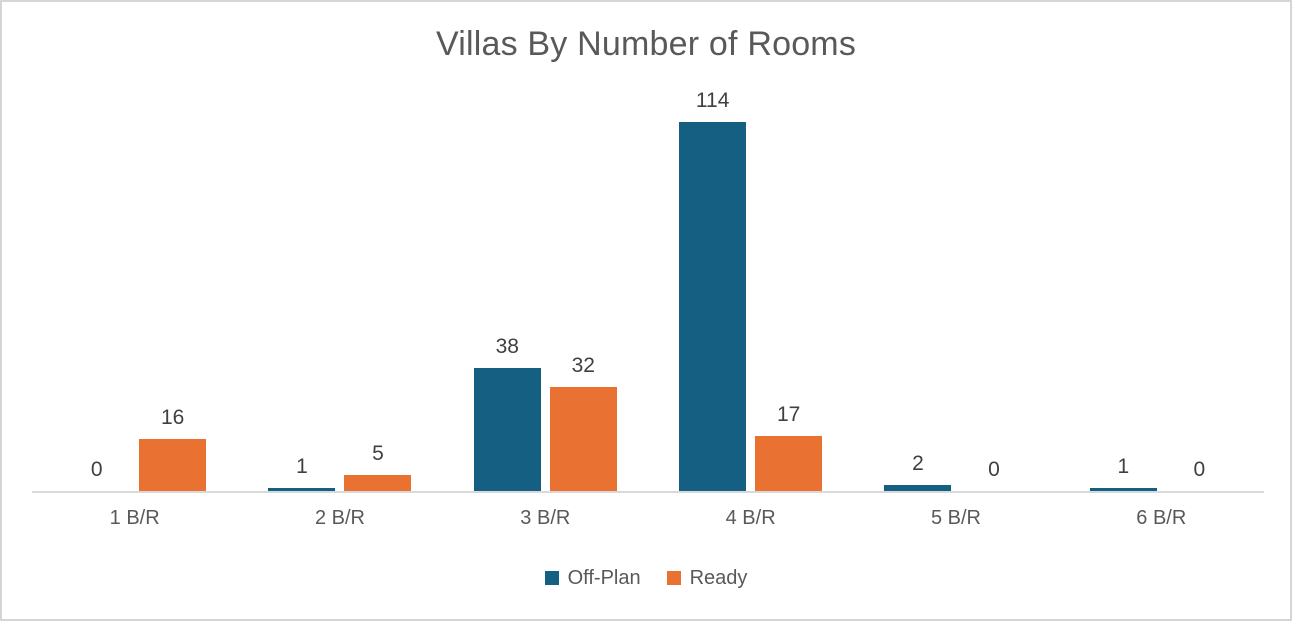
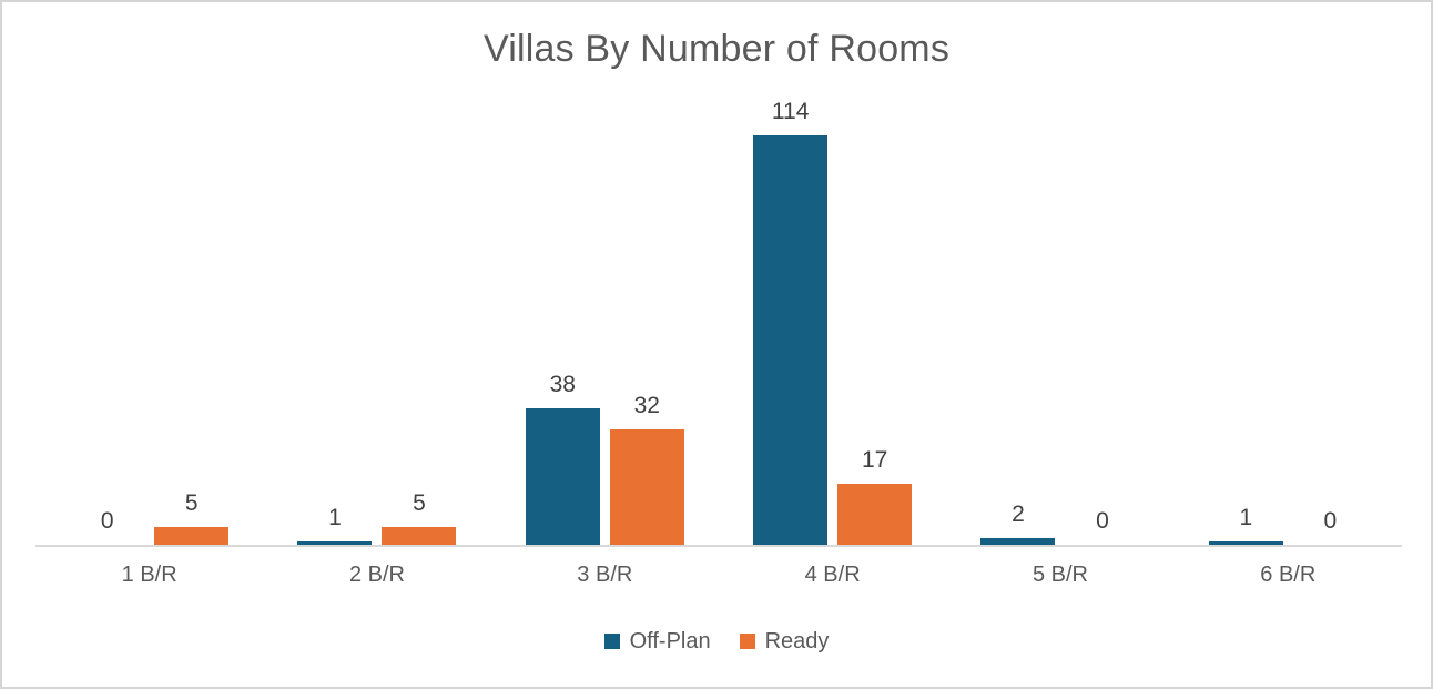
Ready/1 B/R: 16 -> 5
